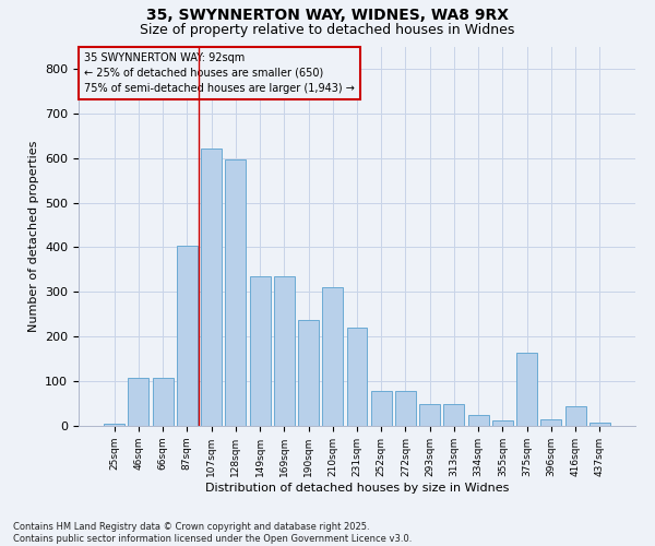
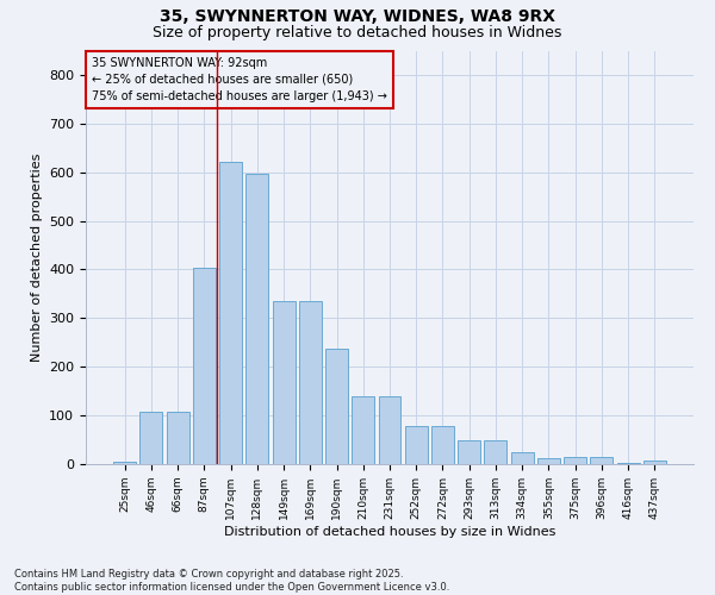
210sqm: 310 -> 140
231sqm: 220 -> 140
375sqm: 165 -> 15
416sqm: 45 -> 3
